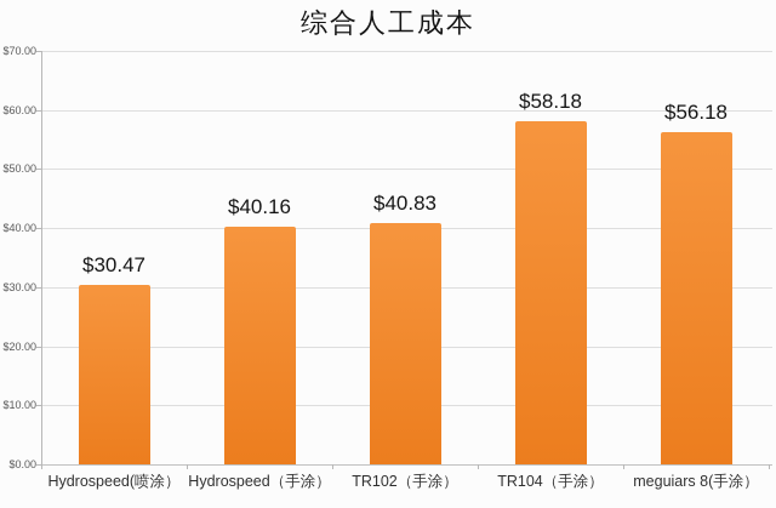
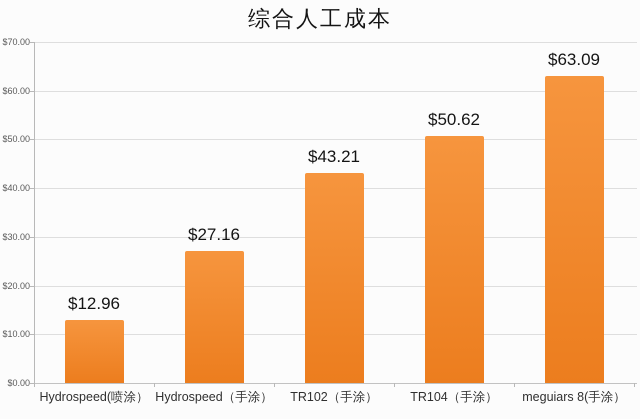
Hydrospeed(喷涂）: $30.47 -> $12.96
Hydrospeed（手涂）: $40.16 -> $27.16
TR102（手涂）: $40.83 -> $43.21
TR104（手涂）: $58.18 -> $50.62
meguiars 8(手涂）: $56.18 -> $63.09
